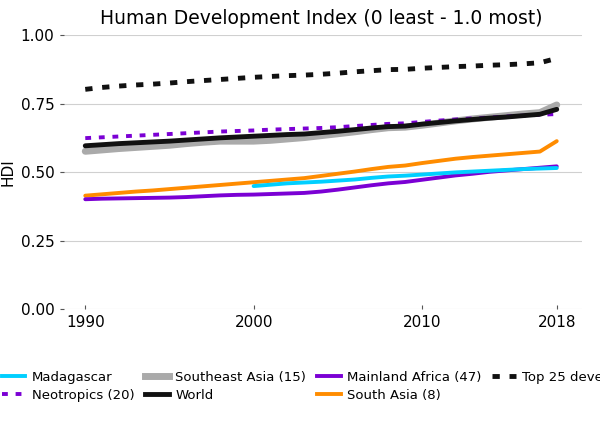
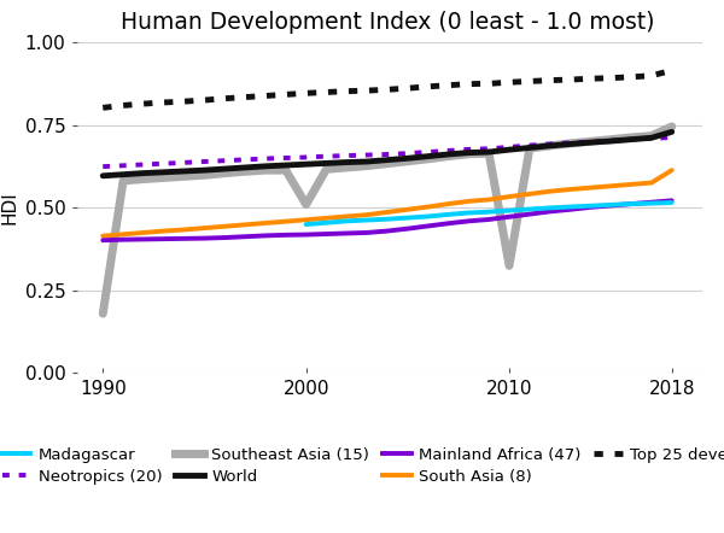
Southeast Asia (15)/1990: 0.577 -> 0.180
Southeast Asia (15)/2000: 0.614 -> 0.510
Southeast Asia (15)/2010: 0.672 -> 0.325
